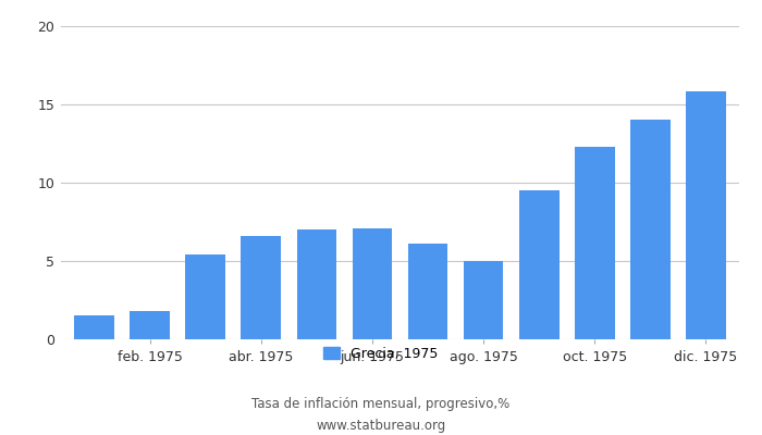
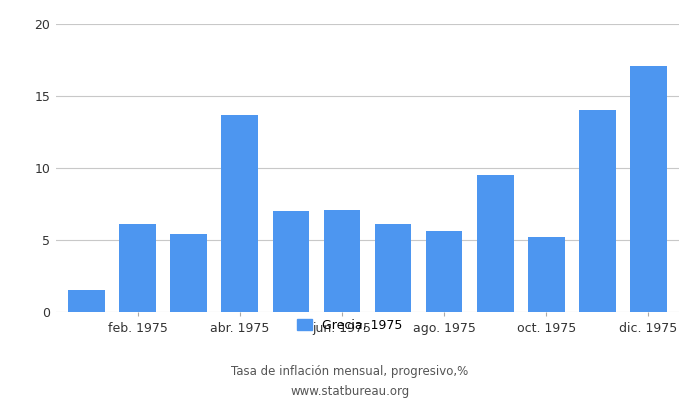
feb. 1975: 1.8 -> 6.1
abr. 1975: 6.6 -> 13.7
ago. 1975: 5.0 -> 5.6
oct. 1975: 12.3 -> 5.2
dic. 1975: 15.8 -> 17.1
